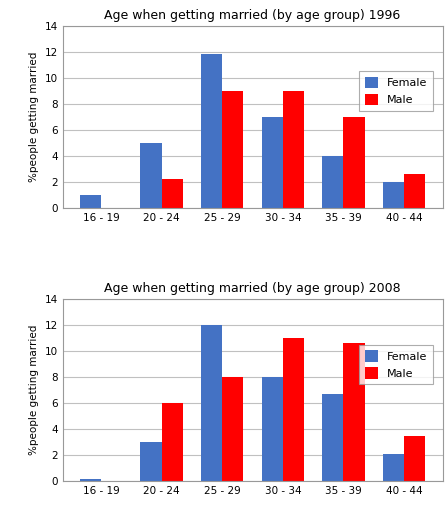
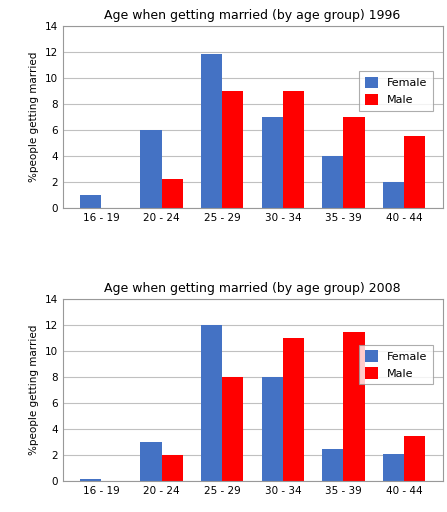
Age when getting married (by age group) 1996/Female/20 - 24: 5.0 -> 6.0
Age when getting married (by age group) 1996/Male/40 - 44: 2.6 -> 5.5
Age when getting married (by age group) 2008/Male/20 - 24: 6.0 -> 2.0
Age when getting married (by age group) 2008/Female/35 - 39: 6.7 -> 2.5
Age when getting married (by age group) 2008/Male/35 - 39: 10.6 -> 11.5
